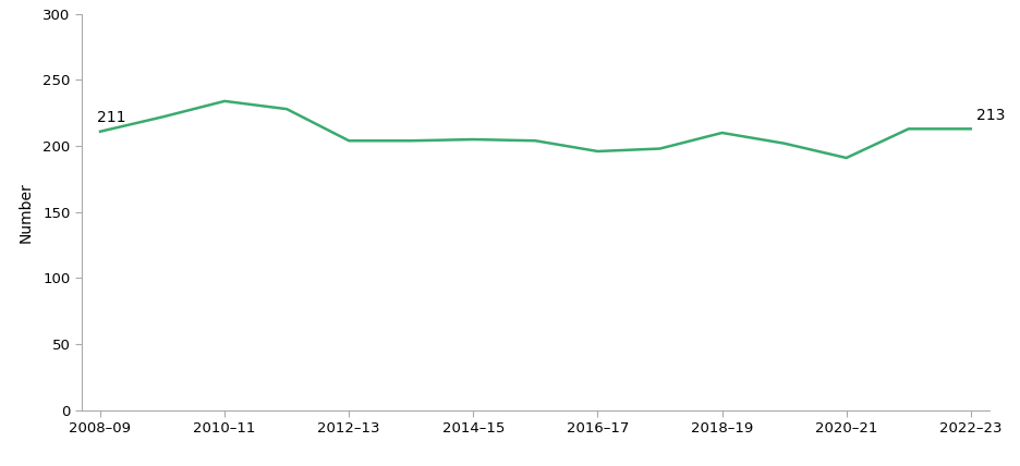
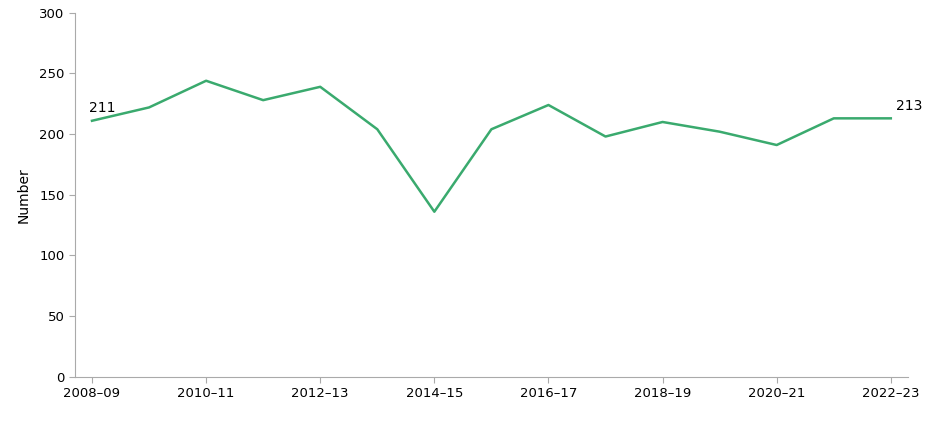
2010–11: 234 -> 244
2012–13: 204 -> 239
2014–15: 205 -> 136
2016–17: 196 -> 224
